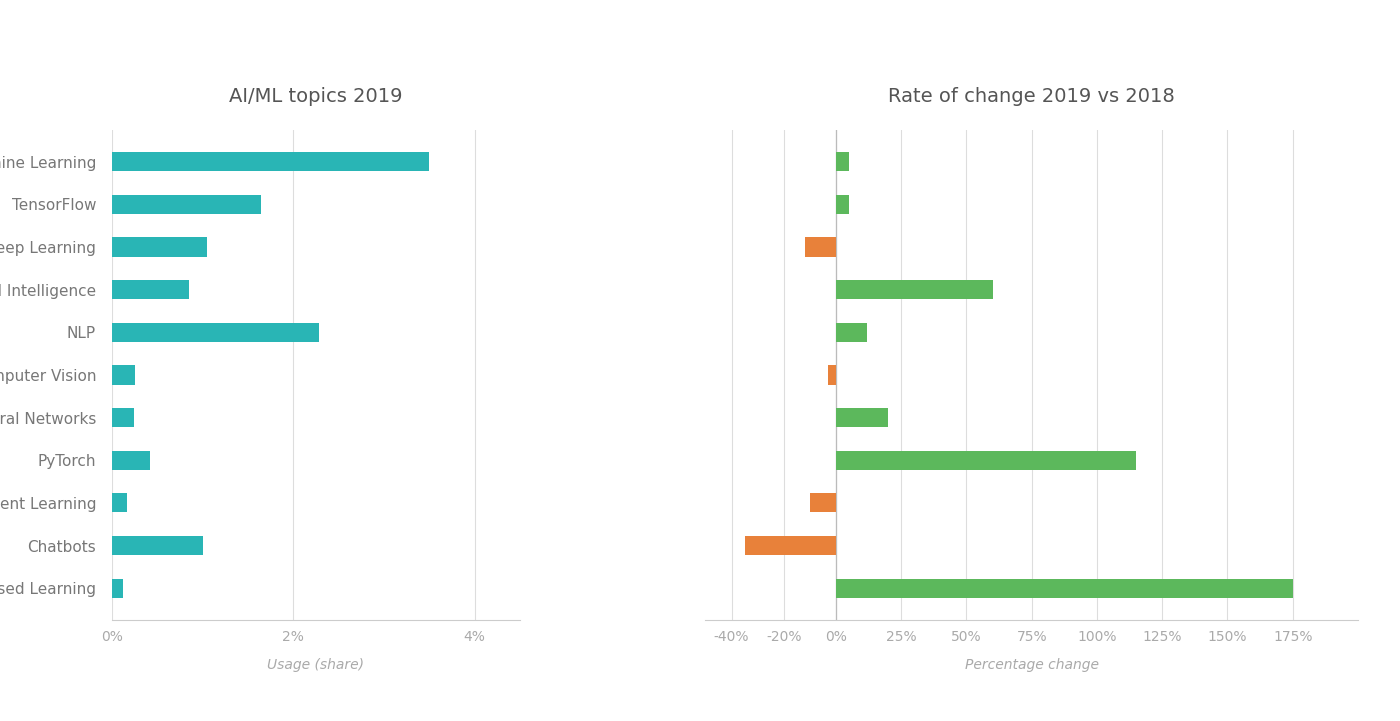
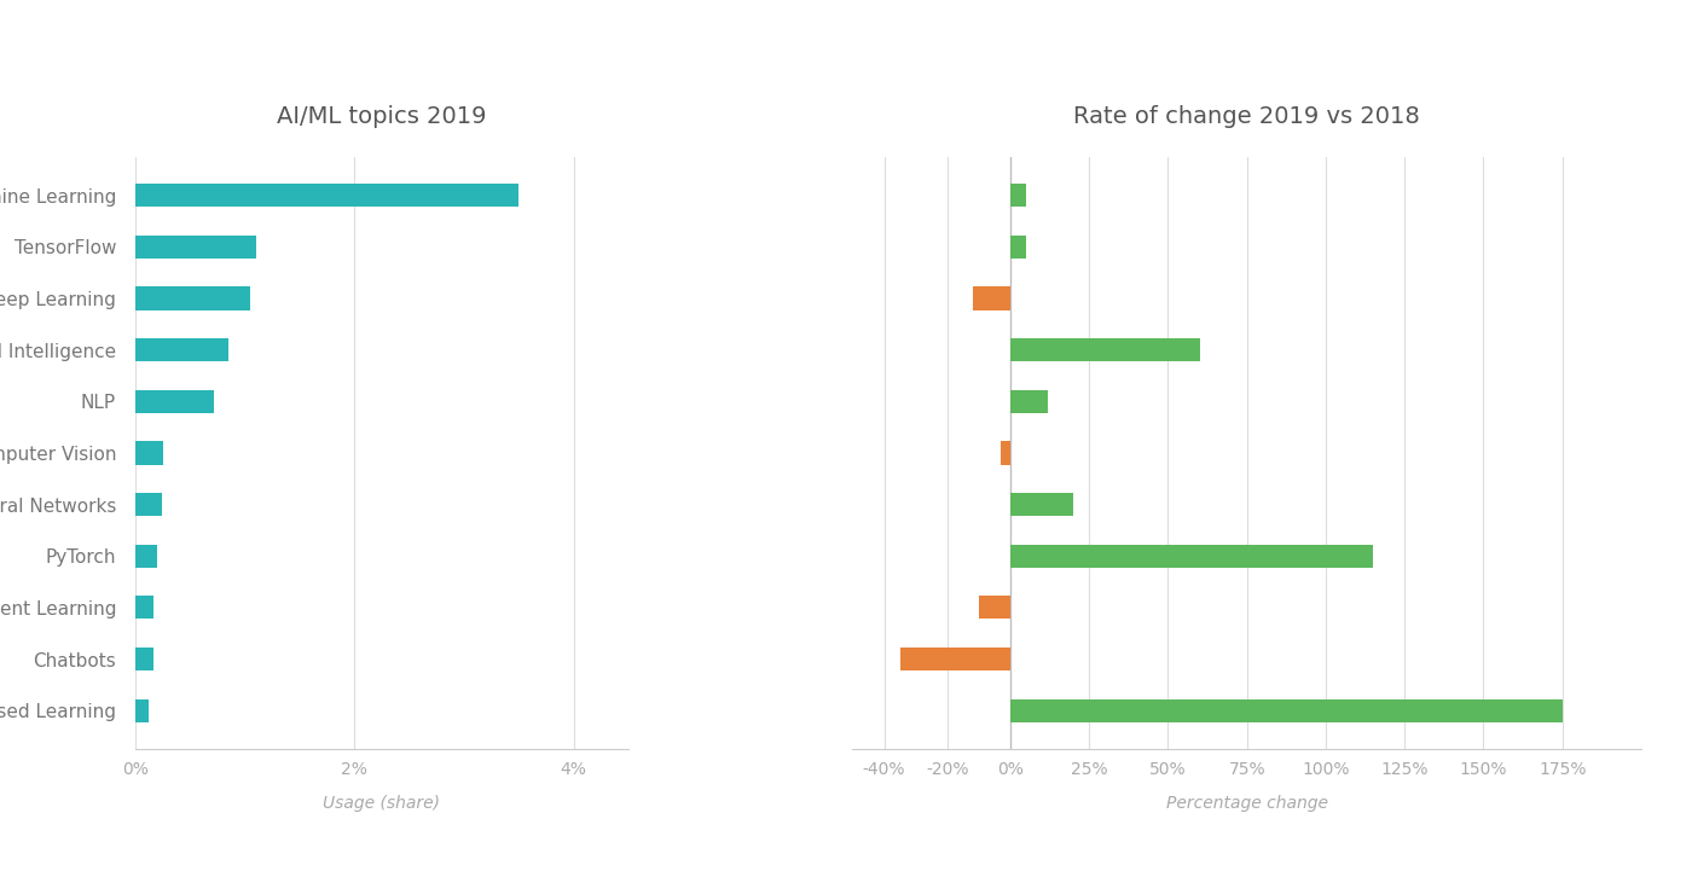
AI/ML topics 2019/TensorFlow: 1.64% -> 1.10%
AI/ML topics 2019/NLP: 2.28% -> 0.72%
AI/ML topics 2019/PyTorch: 0.42% -> 0.20%
AI/ML topics 2019/Chatbots: 1.00% -> 0.16%
